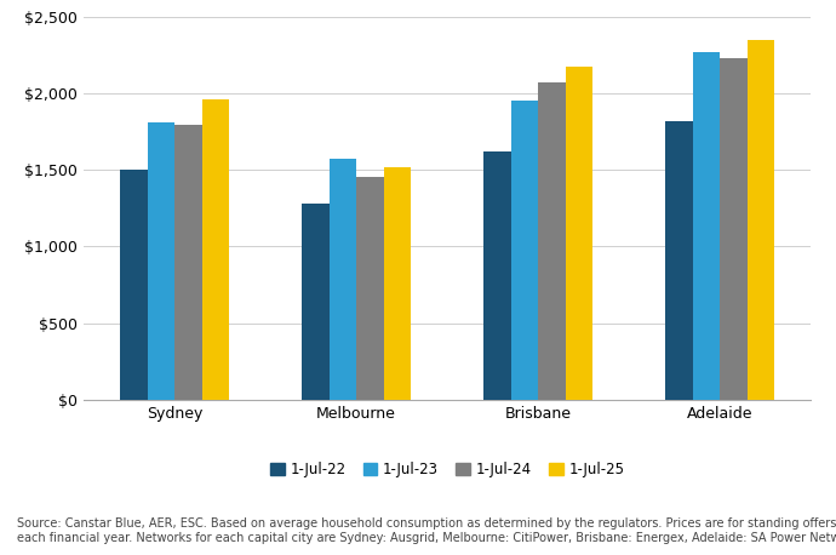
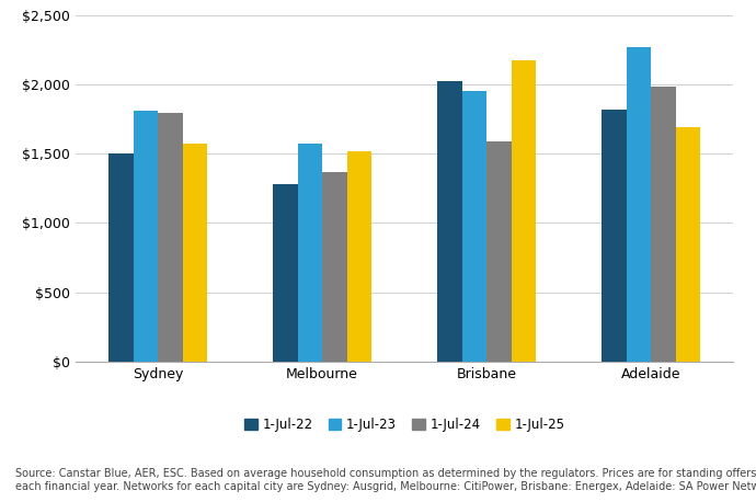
1-Jul-25/Sydney: $1,960 -> $1,570
1-Jul-24/Melbourne: $1,450 -> $1,370
1-Jul-22/Brisbane: $1,620 -> $2,020
1-Jul-24/Brisbane: $2,070 -> $1,590
1-Jul-24/Adelaide: $2,230 -> $1,980
1-Jul-25/Adelaide: $2,340 -> $1,690
